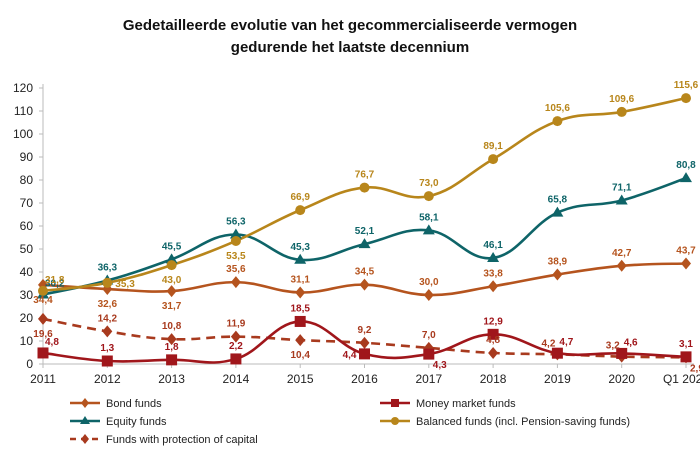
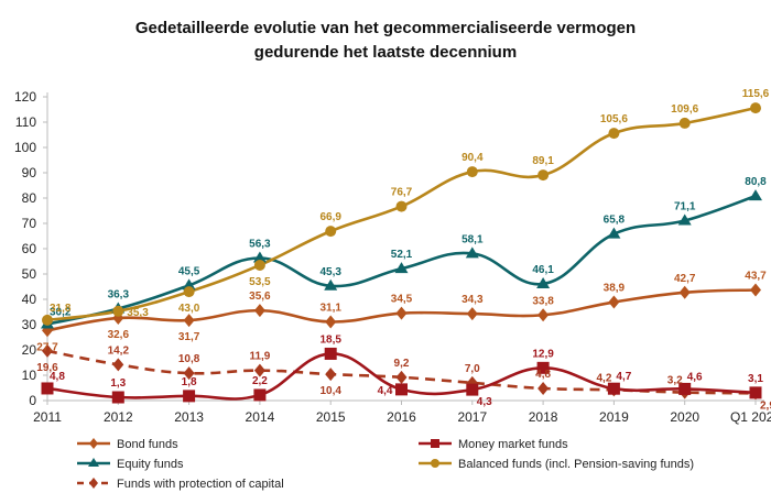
Bond funds/2011: 34,4 -> 27,7
Bond funds/2017: 30,0 -> 34,3
Balanced funds (incl. Pension-saving funds)/2017: 73,0 -> 90,4
